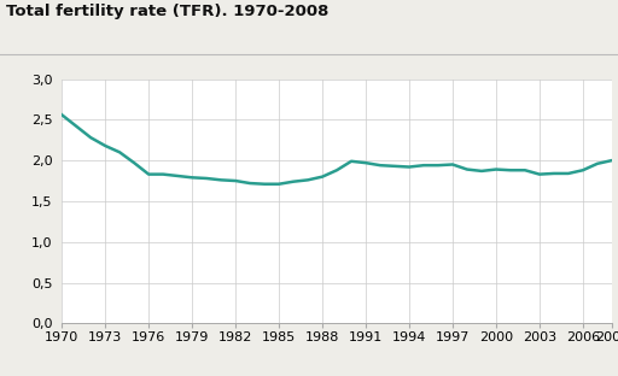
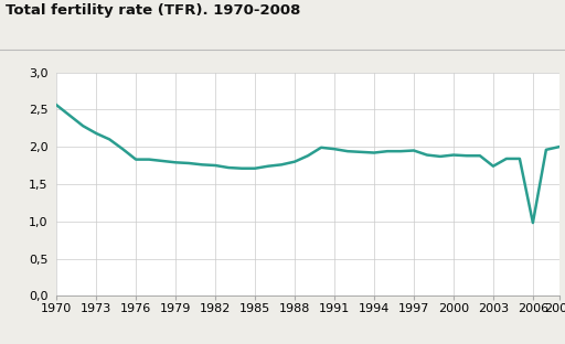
2003: 1,83 -> 1,74
2006: 1,88 -> 0,98
